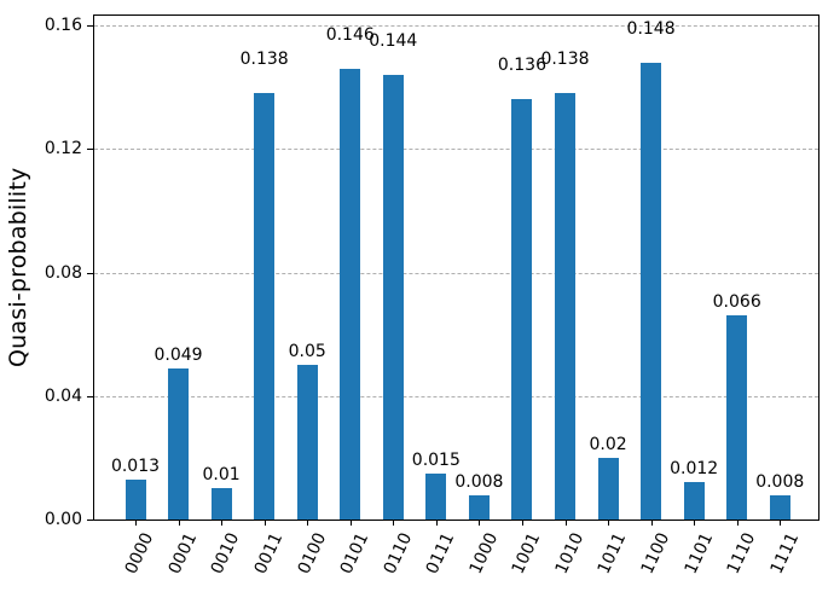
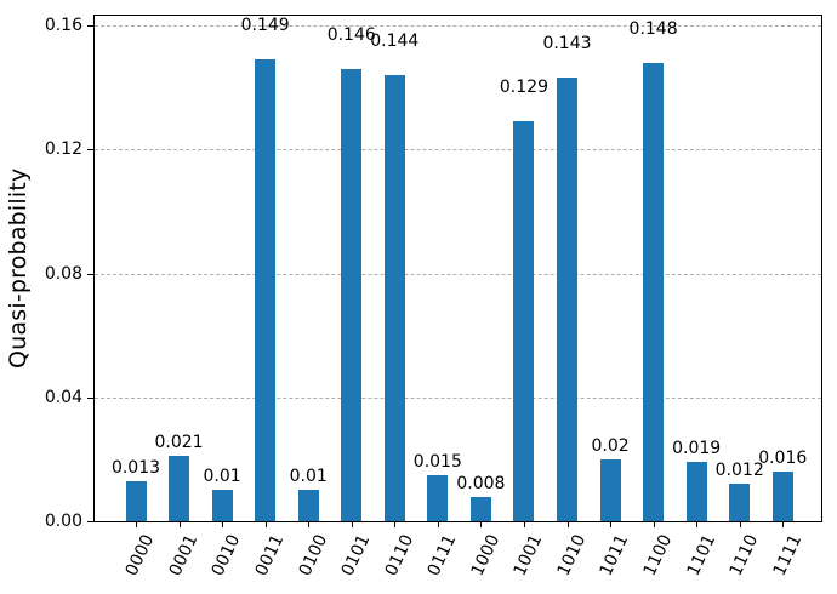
0001: 0.049 -> 0.021
0011: 0.138 -> 0.149
0100: 0.05 -> 0.01
1001: 0.136 -> 0.129
1010: 0.138 -> 0.143
1101: 0.012 -> 0.019
1110: 0.066 -> 0.012
1111: 0.008 -> 0.016
